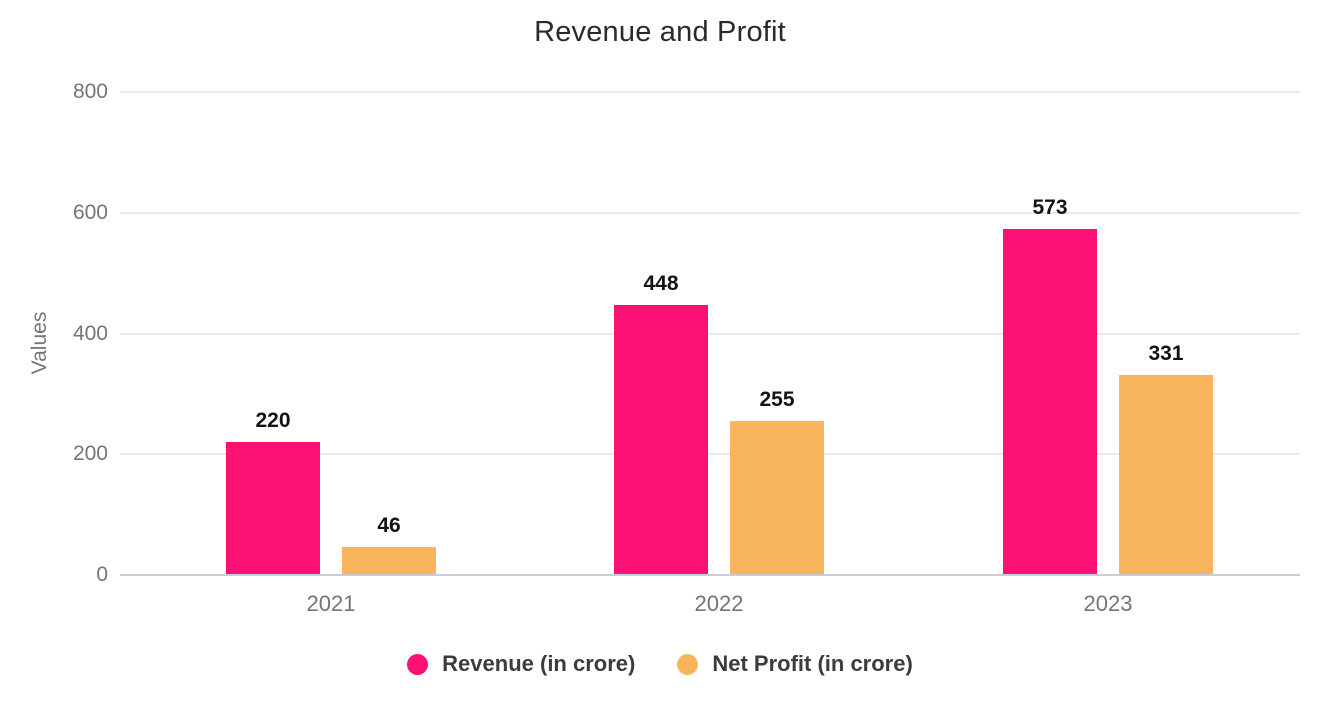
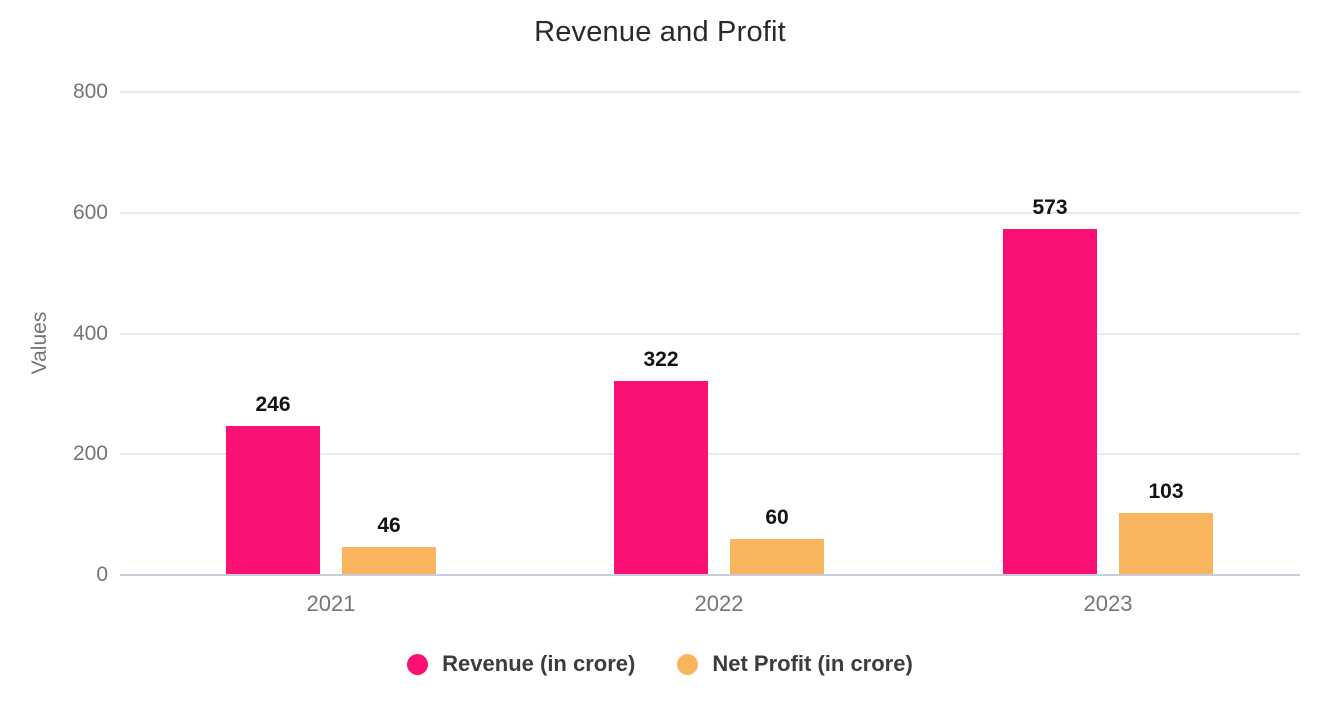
Revenue (in crore)/2021: 220 -> 246
Revenue (in crore)/2022: 448 -> 322
Net Profit (in crore)/2022: 255 -> 60
Net Profit (in crore)/2023: 331 -> 103
